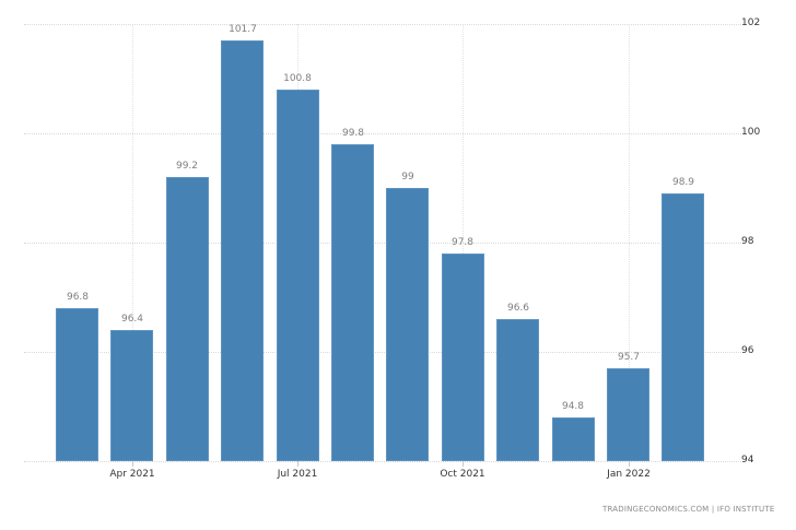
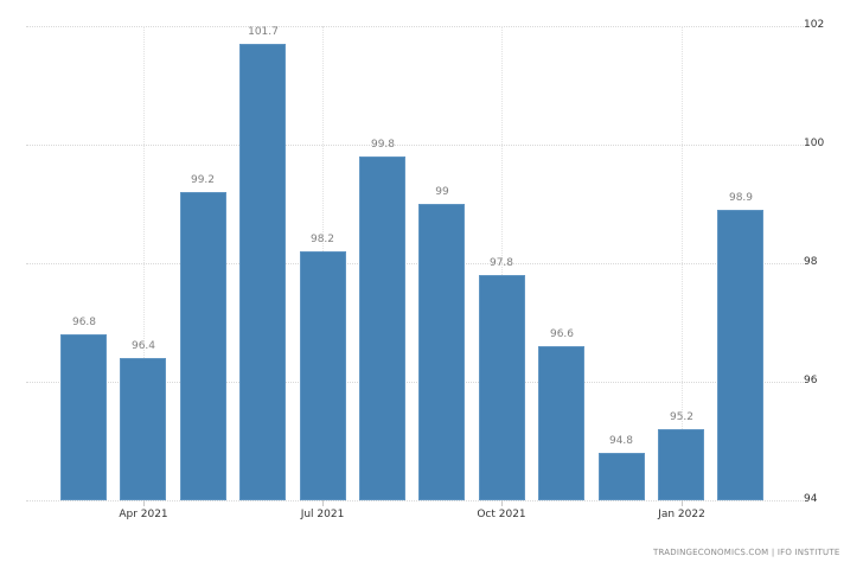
Jul 2021: 100.8 -> 98.2
Jan 2022: 95.7 -> 95.2
